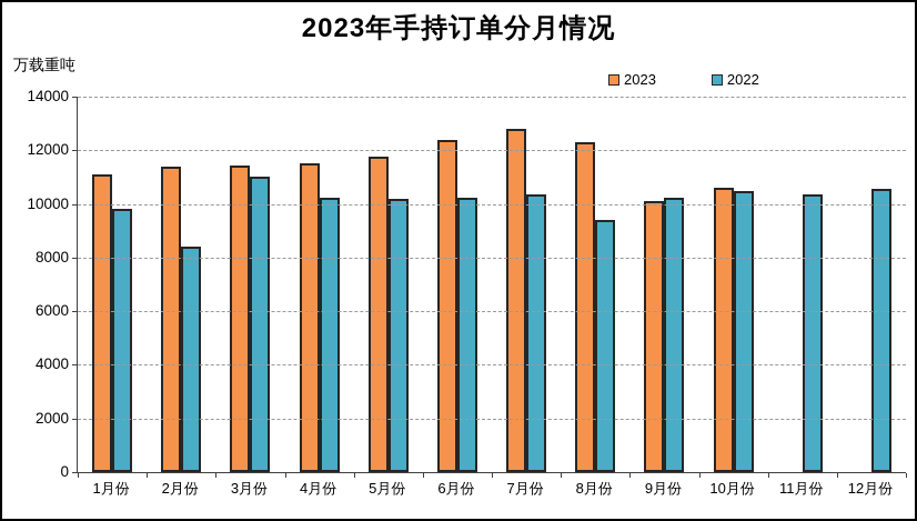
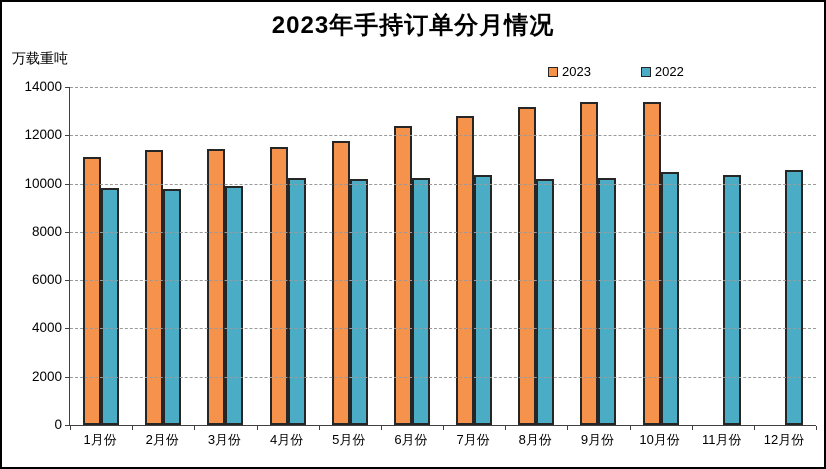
2022/2月份: 8400 -> 9800
2022/3月份: 11000 -> 9900
2023/8月份: 12300 -> 13200
2022/8月份: 9400 -> 10200
2023/9月份: 10100 -> 13400
2023/10月份: 10600 -> 13400
